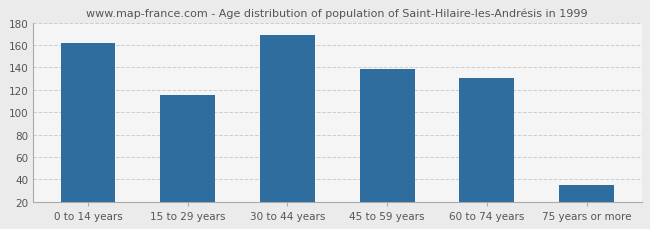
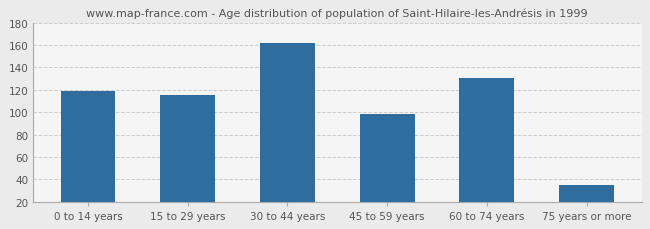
0 to 14 years: 162 -> 119
30 to 44 years: 169 -> 162
45 to 59 years: 139 -> 98
